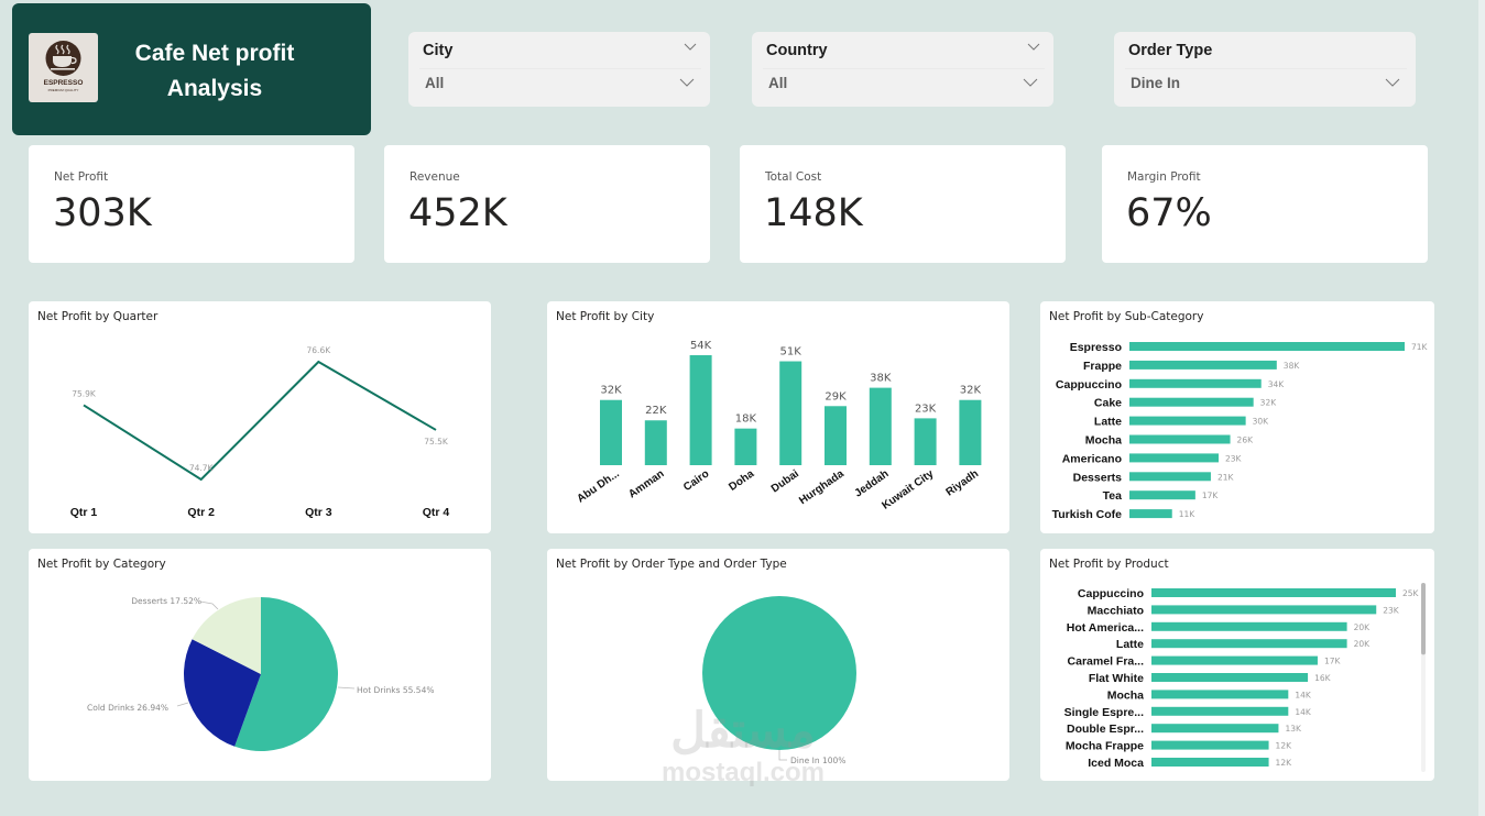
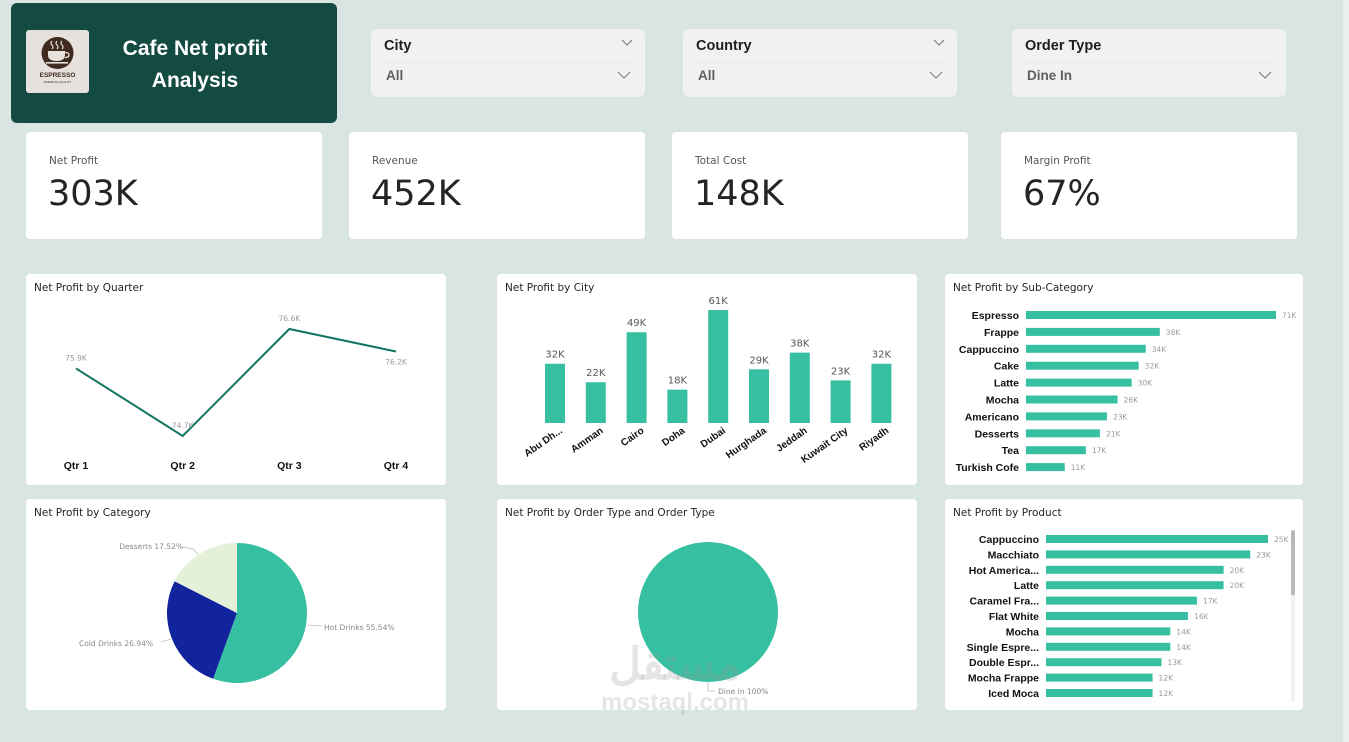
Net Profit by Quarter/Qtr 4: 75.5K -> 76.2K
Net Profit by City/Cairo: 54K -> 49K
Net Profit by City/Dubai: 51K -> 61K
